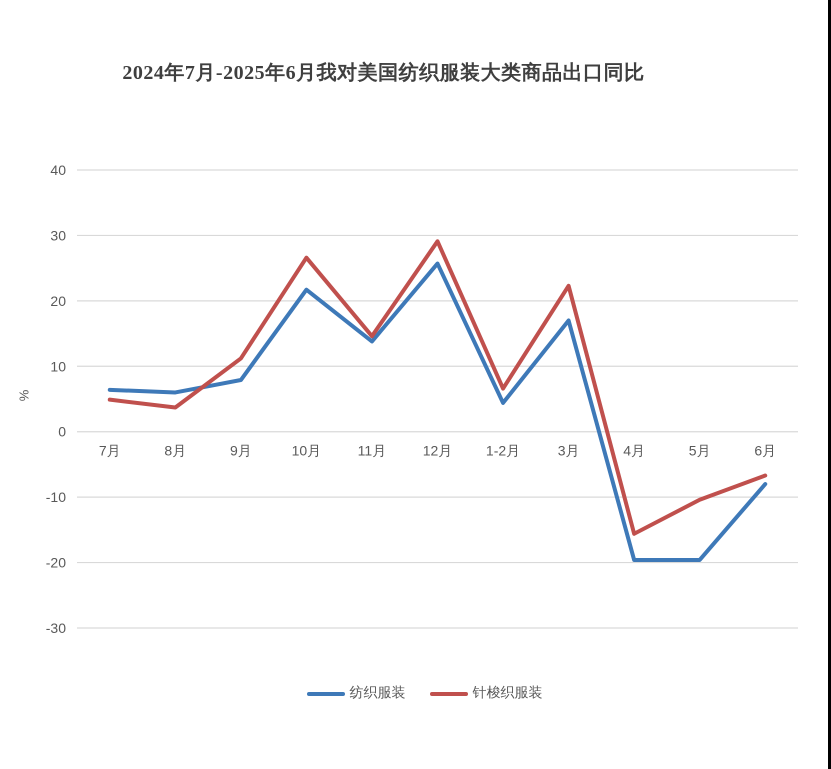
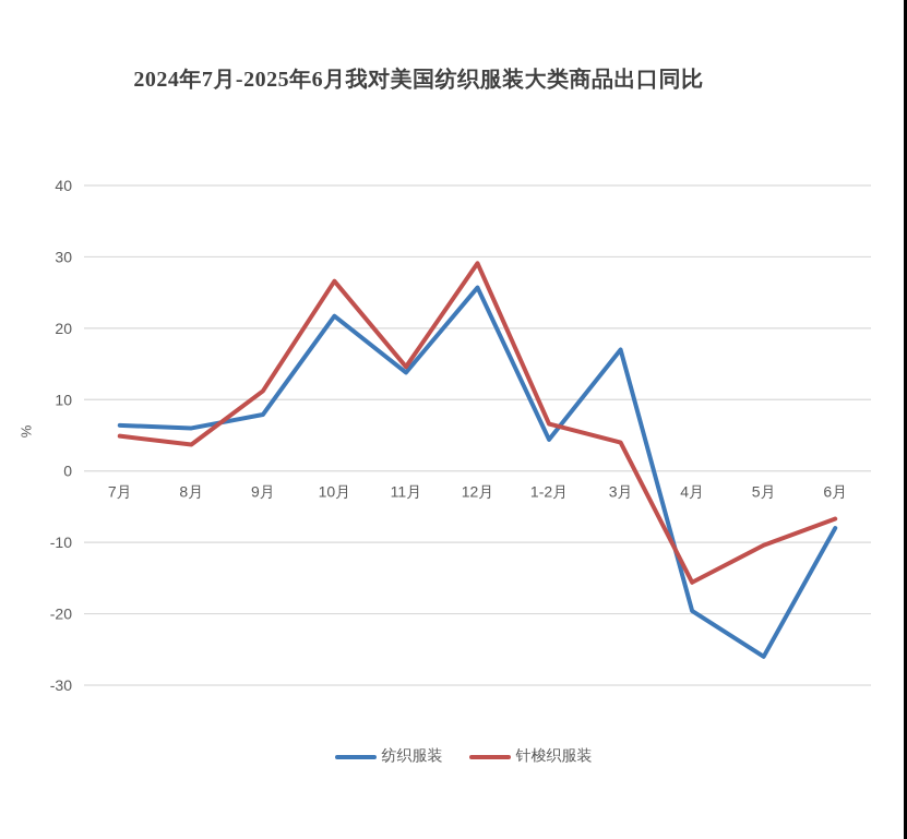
针梭织服装/3月: 22 -> 4
纺织服装/5月: -20 -> -26
